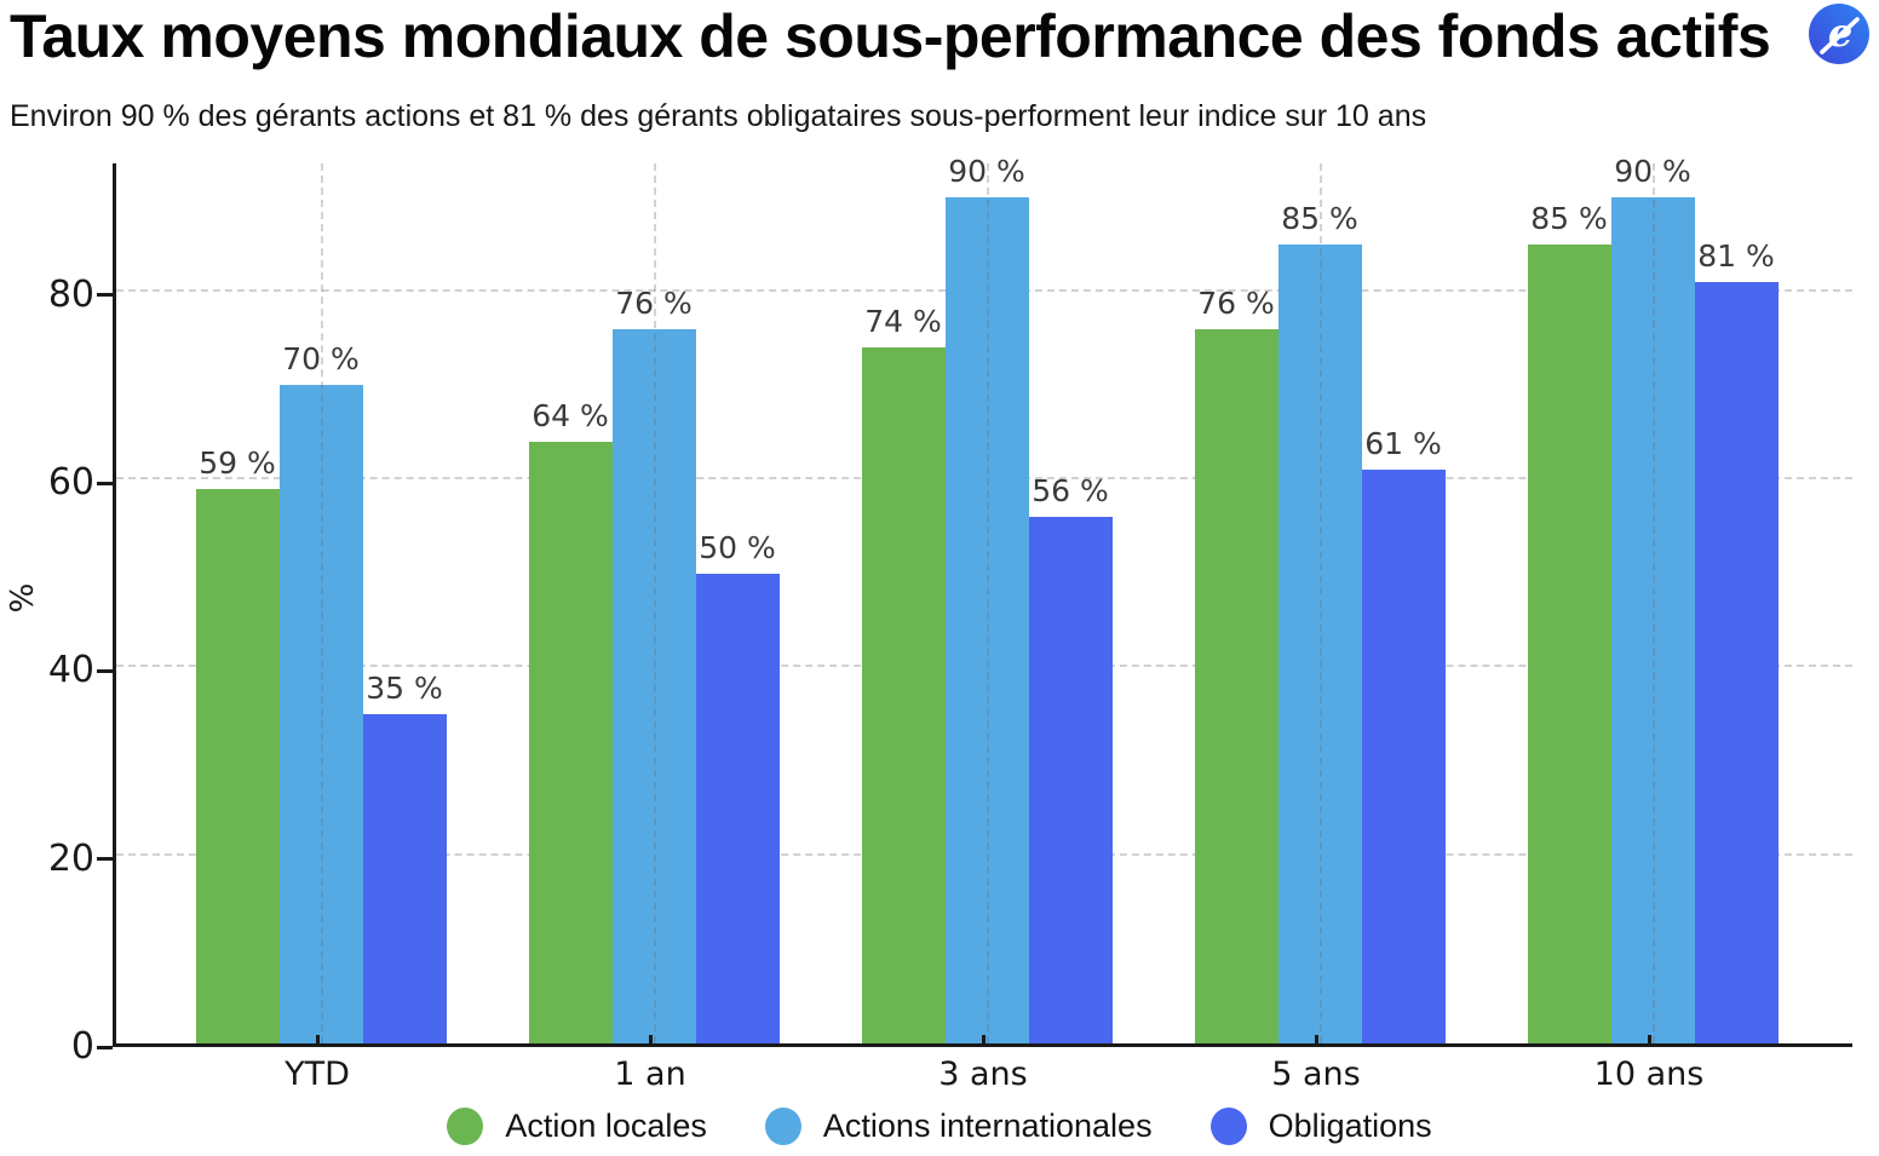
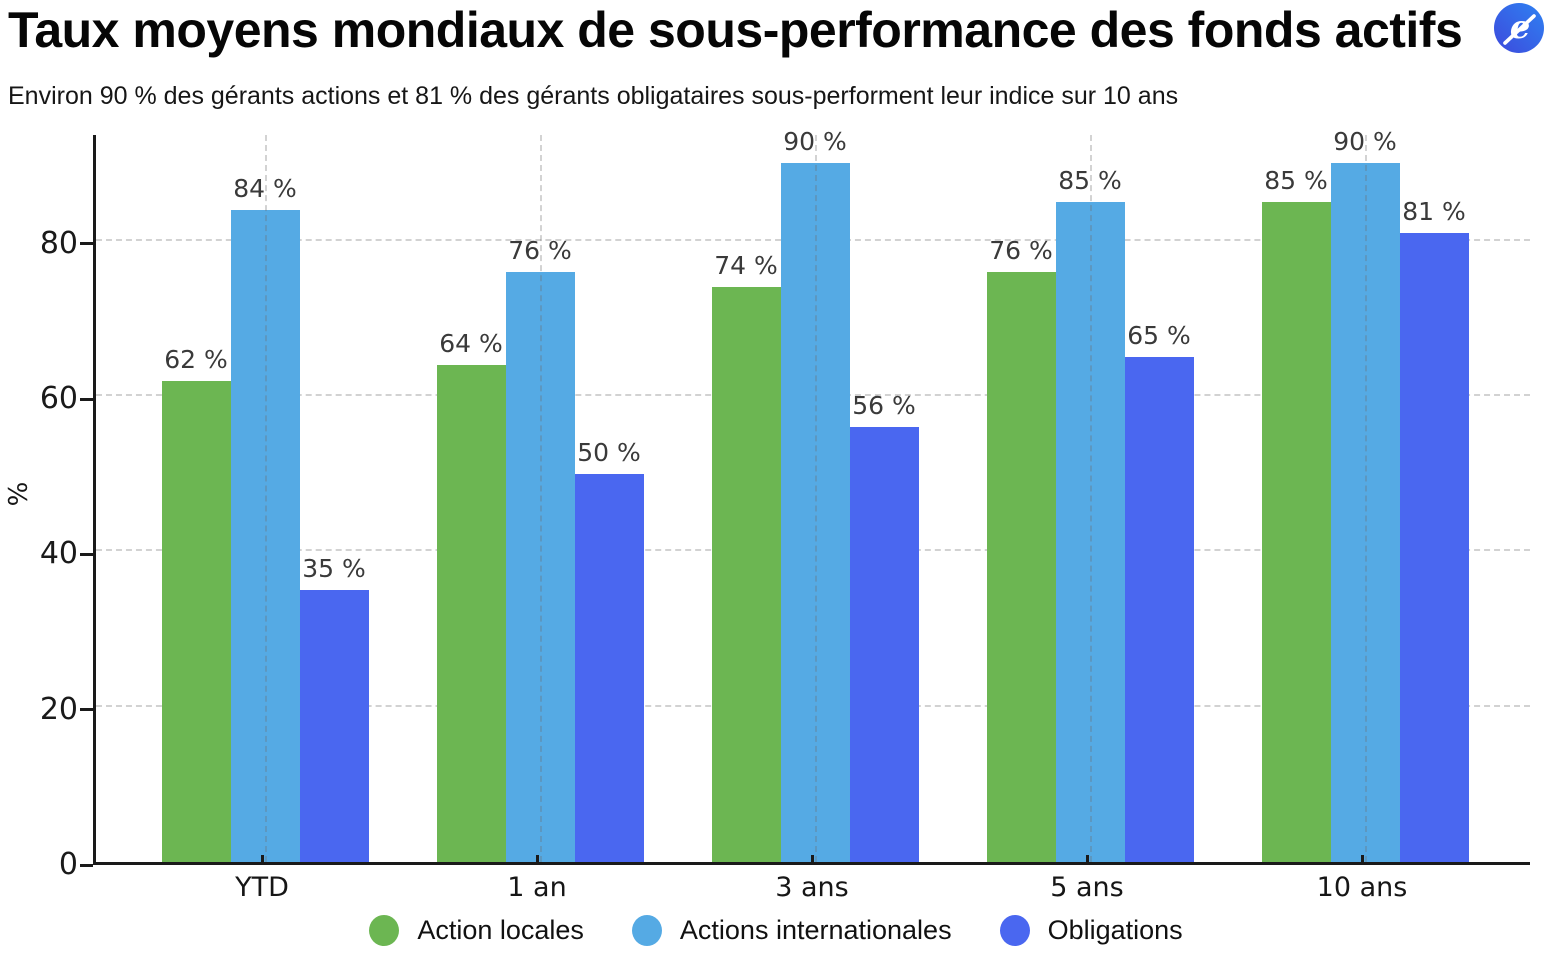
Action locales/YTD: 59 -> 62
Actions internationales/YTD: 70 -> 84
Obligations/5 ans: 61 -> 65
